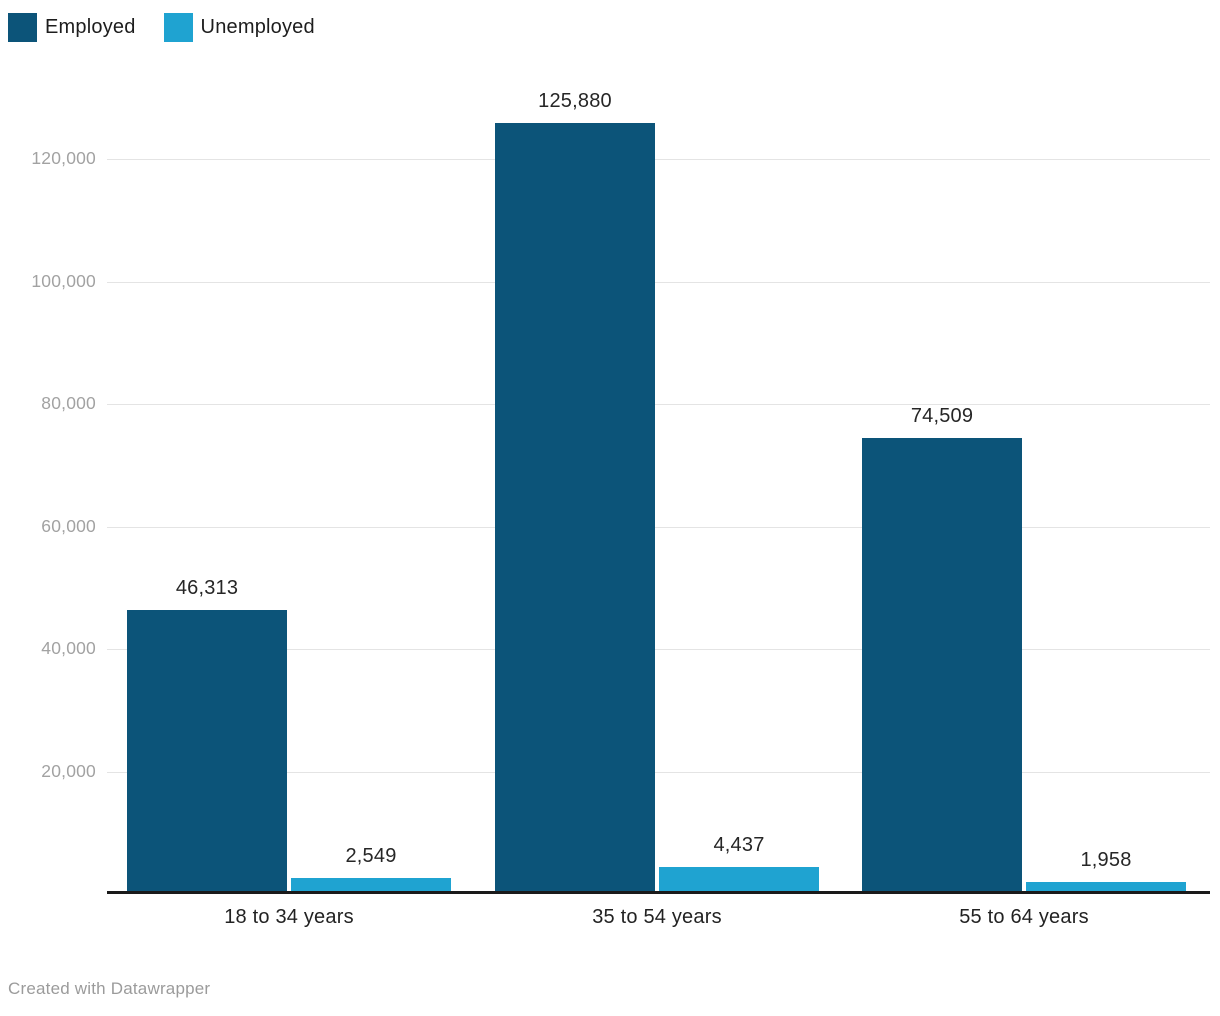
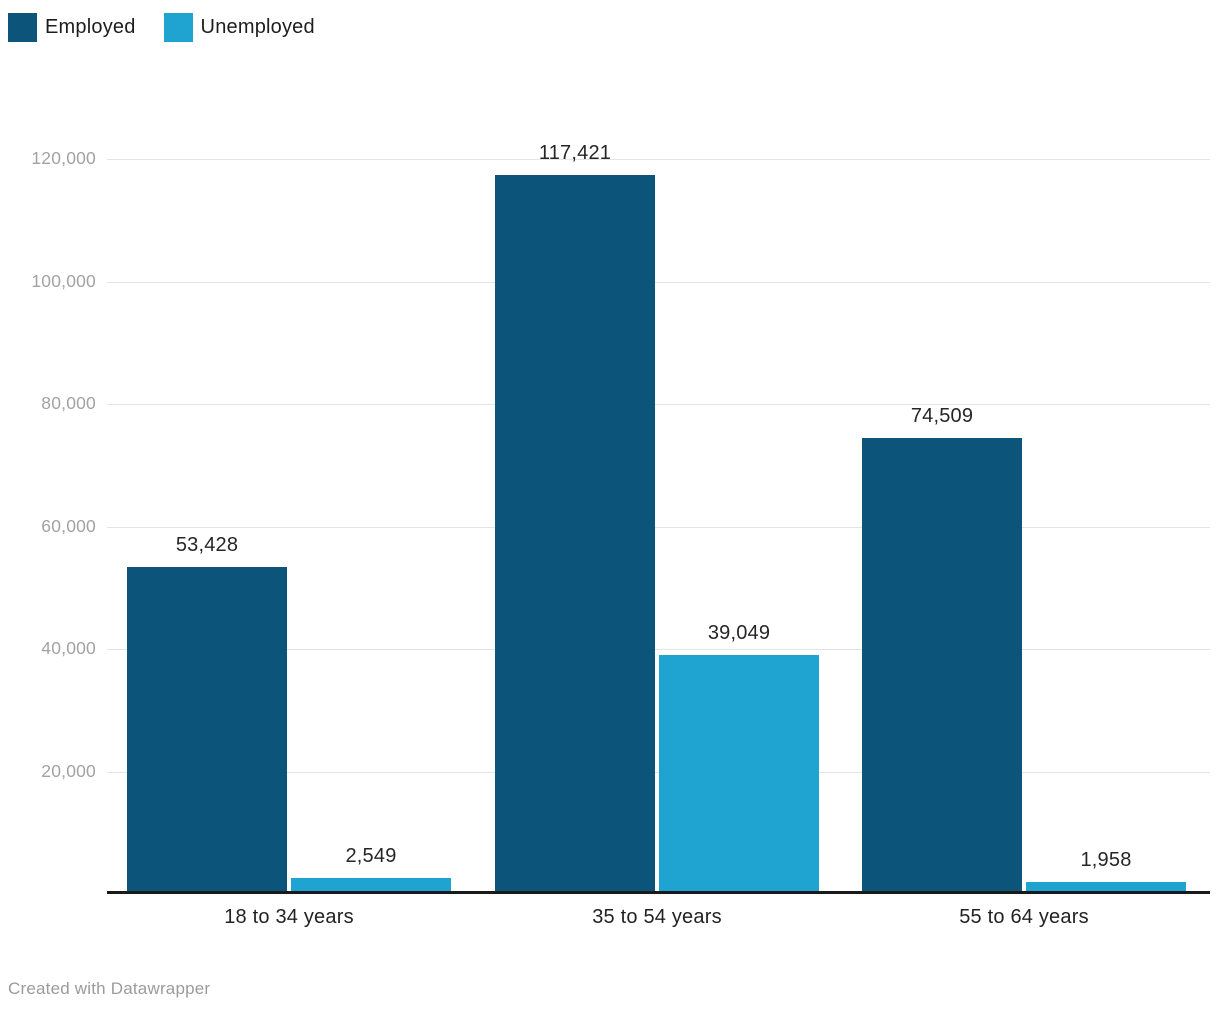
Employed/18 to 34 years: 46,313 -> 53,428
Employed/35 to 54 years: 125,880 -> 117,421
Unemployed/35 to 54 years: 4,437 -> 39,049
